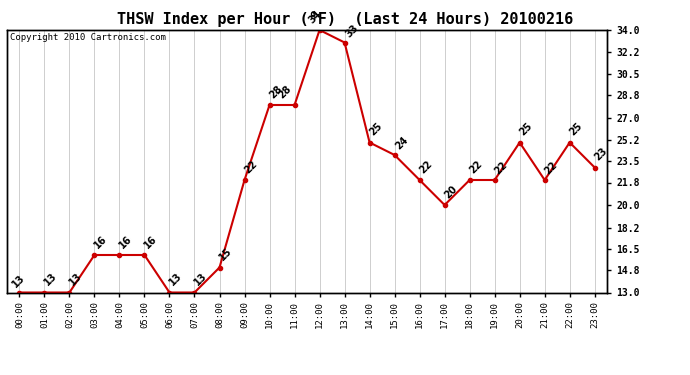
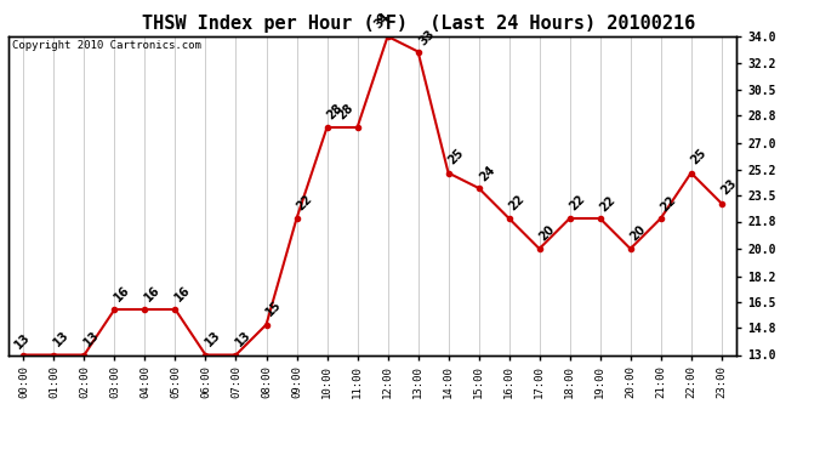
20:00: 25 -> 20
